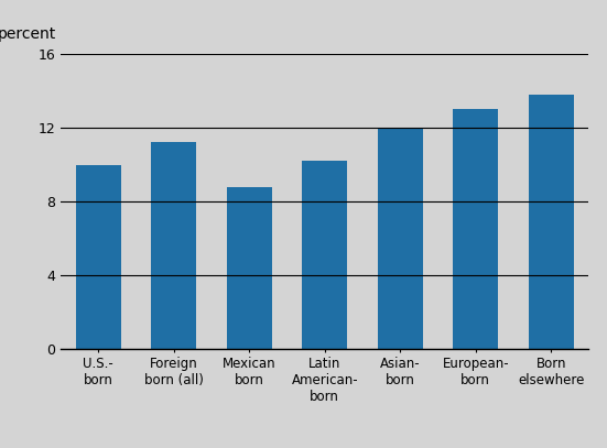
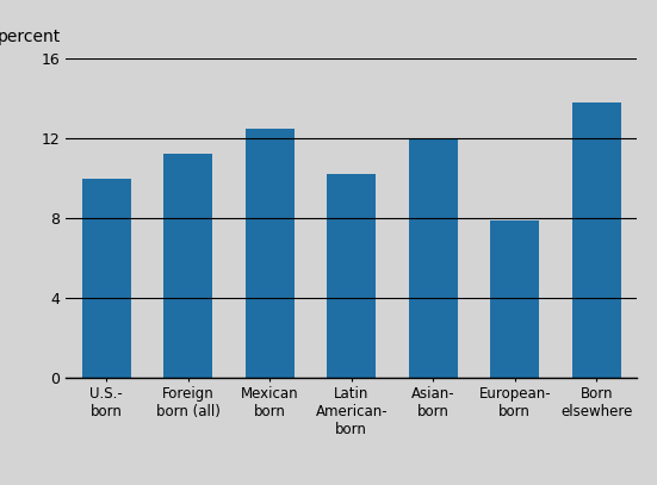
Mexican born: 8.8 -> 12.5
European- born: 13.0 -> 7.9
